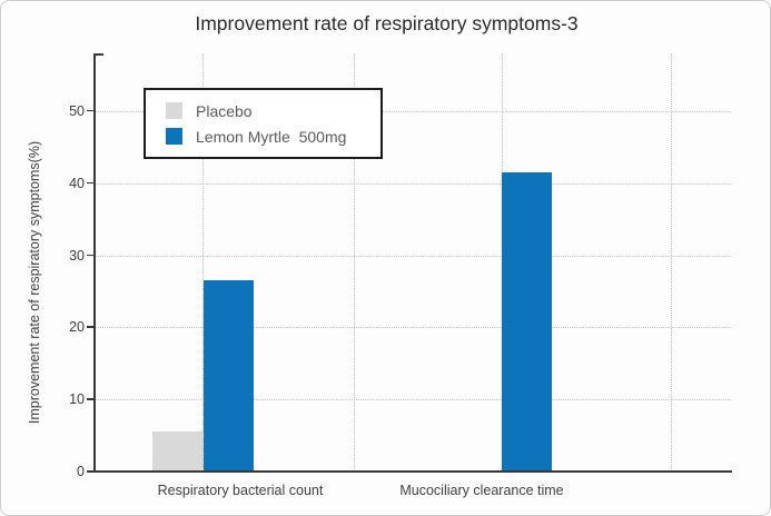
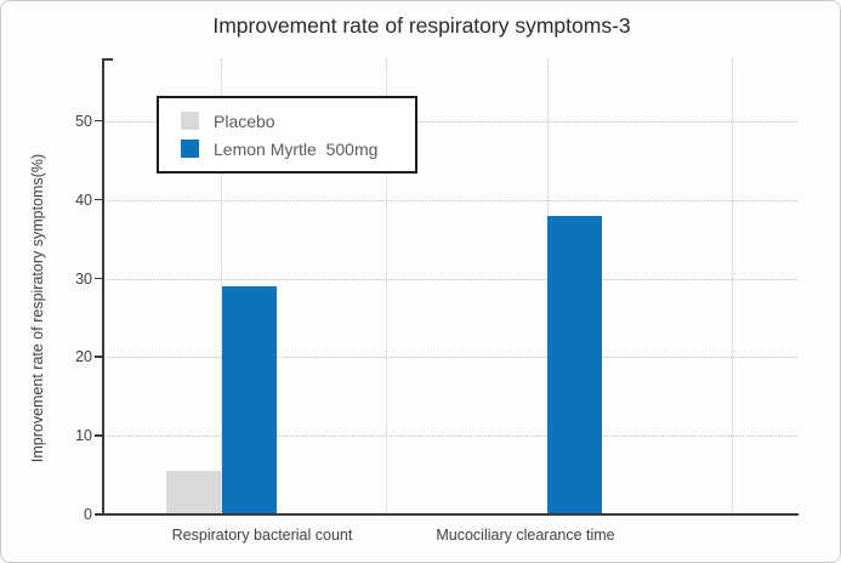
Lemon Myrtle 500mg/Respiratory bacterial count: 26 -> 29
Lemon Myrtle 500mg/Mucociliary clearance time: 42 -> 38
